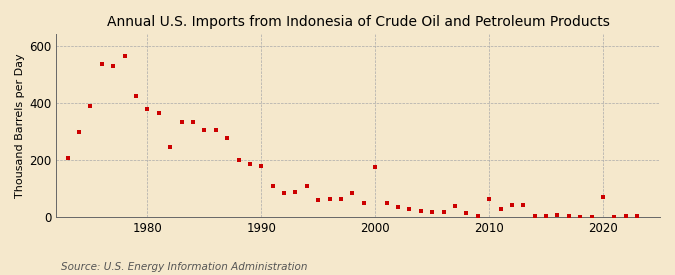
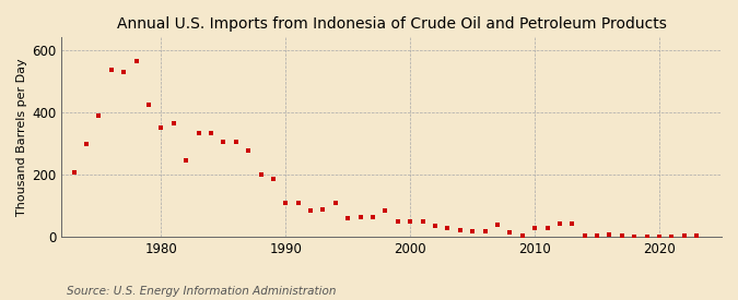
1980: 380 -> 350
1990: 180 -> 110
2000: 175 -> 50
2010: 65 -> 30
2020: 70 -> 2
